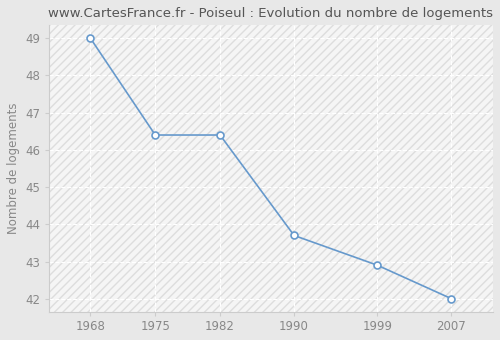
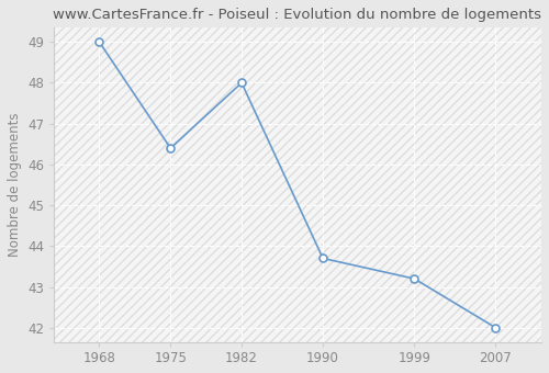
1982: 46.4 -> 48.0
1999: 42.9 -> 43.2
